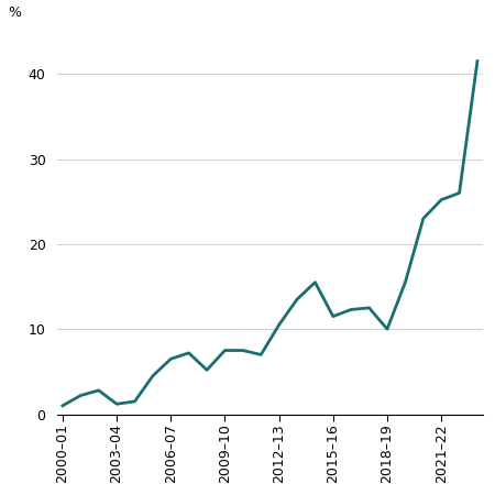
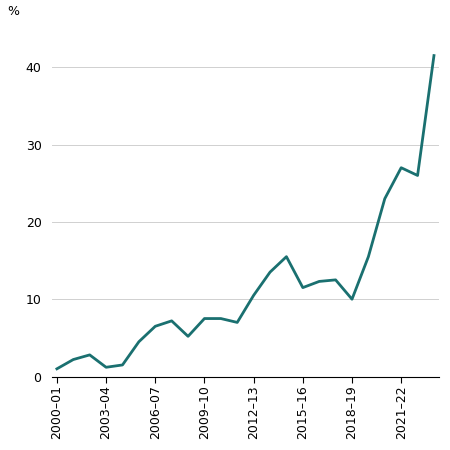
2021–22: 25.2 -> 27.0
